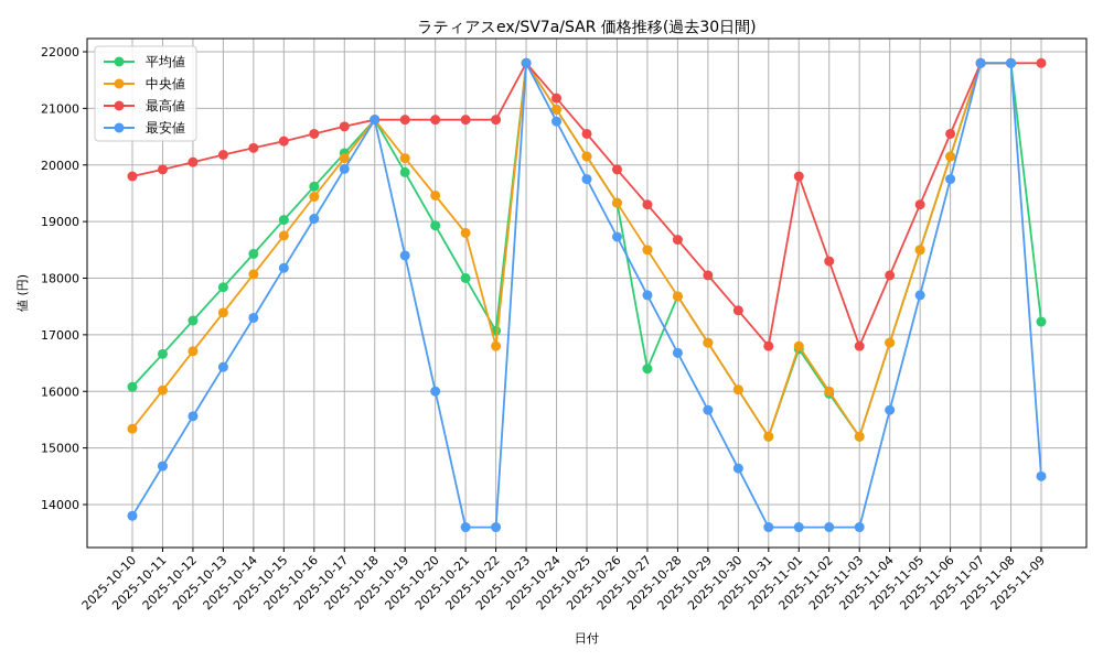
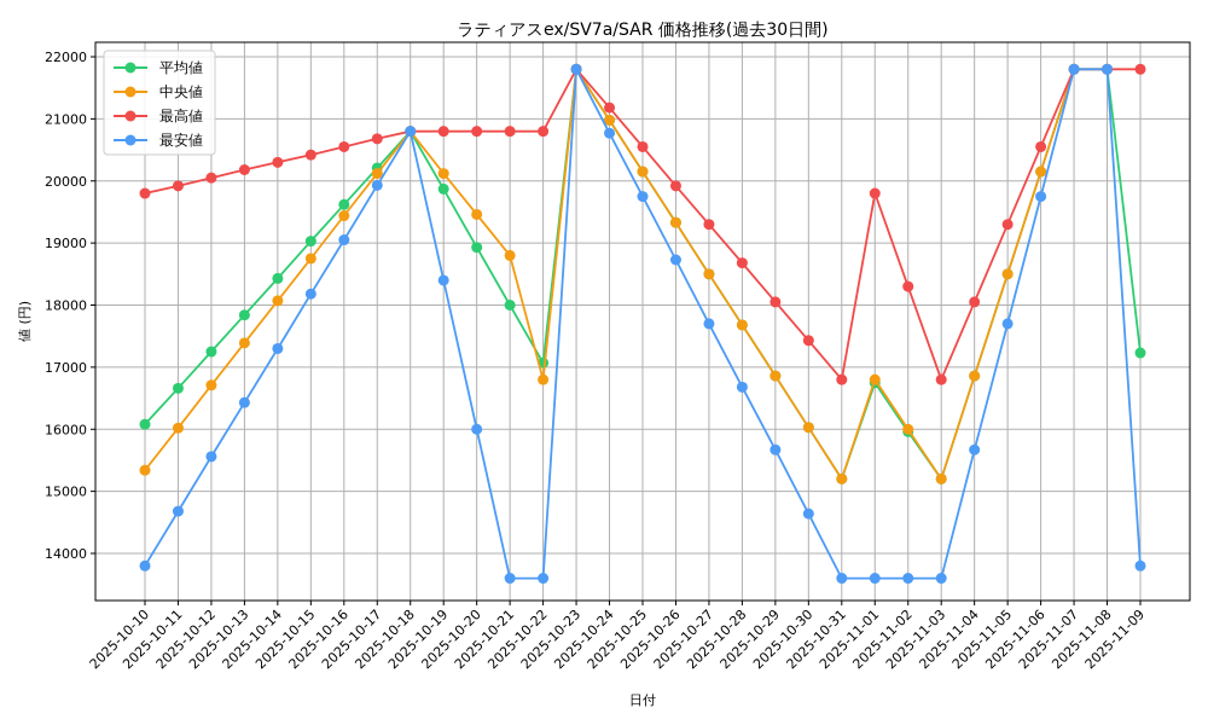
平均値/2025-10-27: 16400 -> 18500
最安値/2025-11-09: 14500 -> 13800
